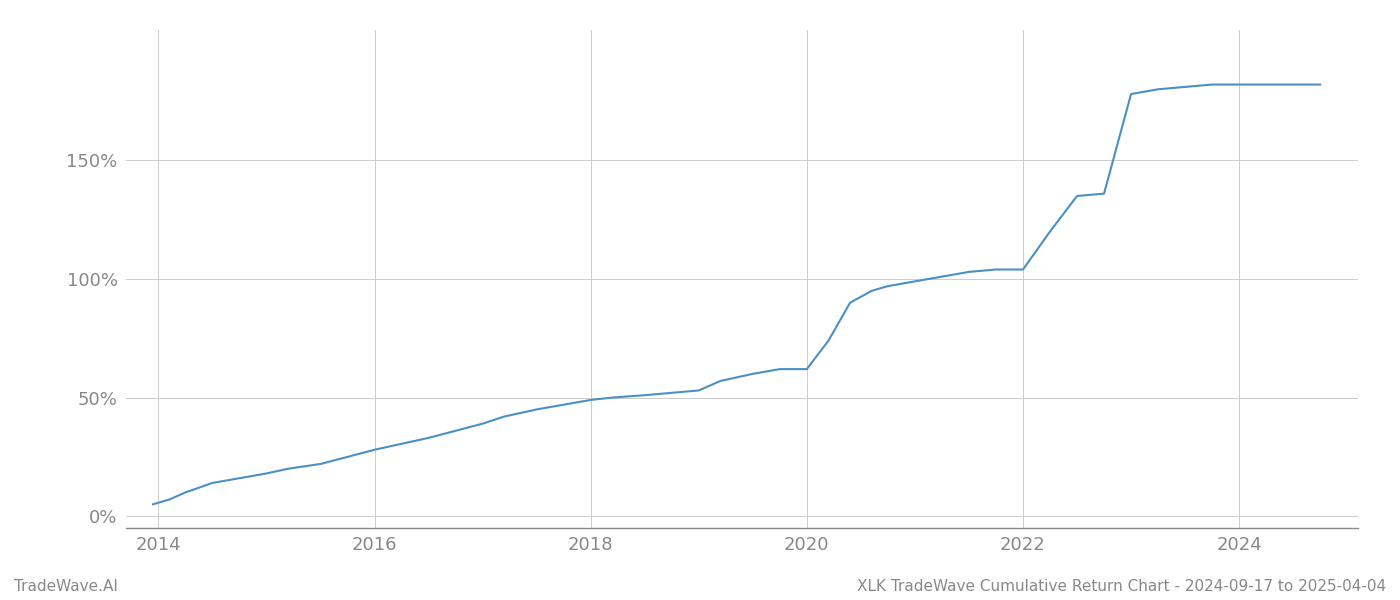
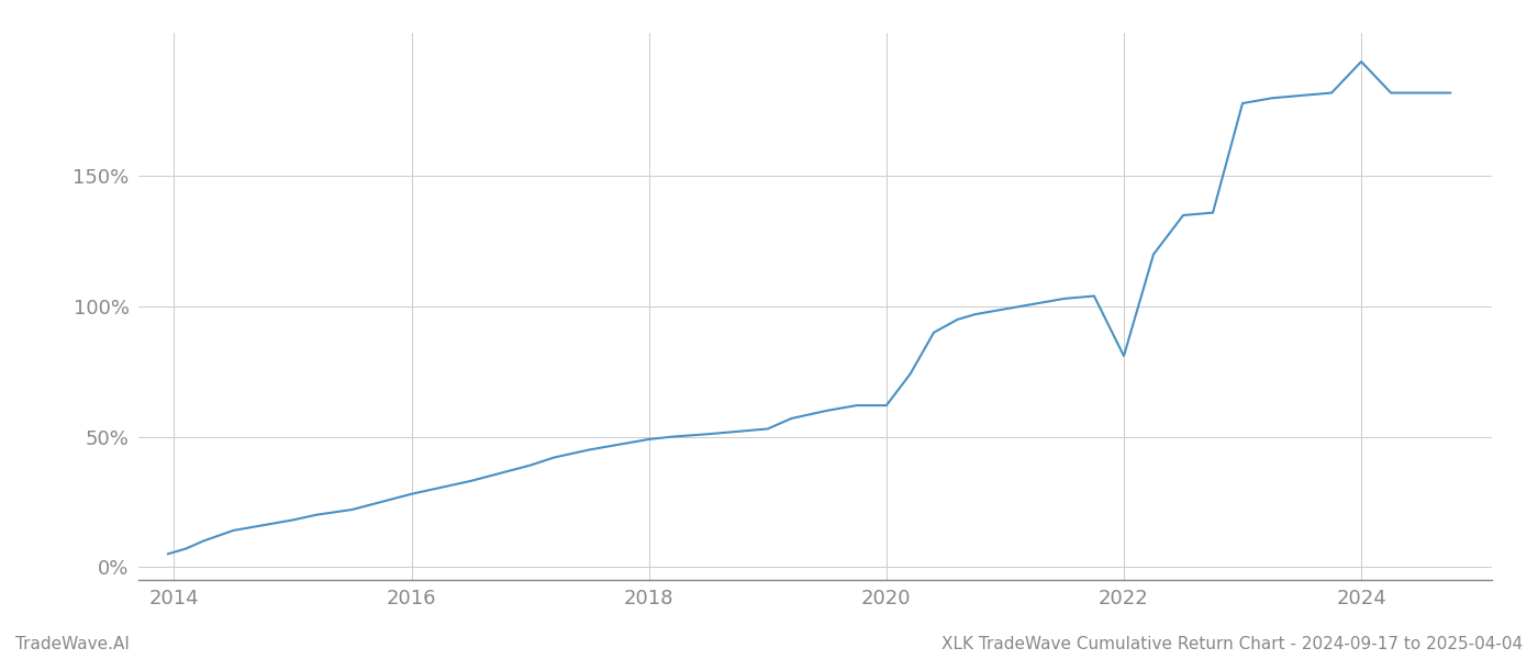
2022: 104% -> 81%
2024: 182% -> 194%
